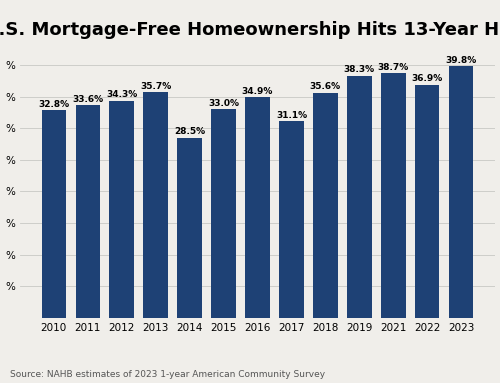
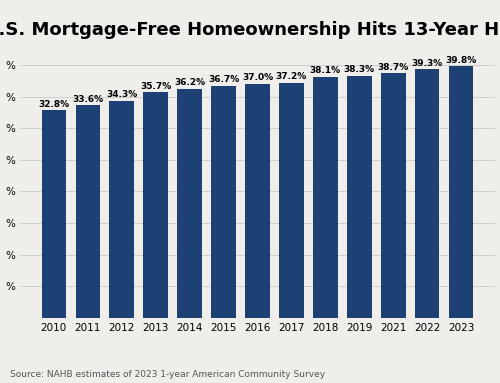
2014: 28.5% -> 36.2%
2015: 33.0% -> 36.7%
2016: 34.9% -> 37.0%
2017: 31.1% -> 37.2%
2018: 35.6% -> 38.1%
2022: 36.9% -> 39.3%
